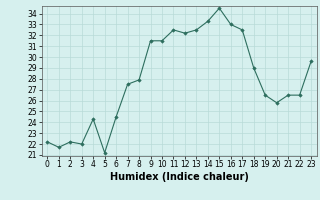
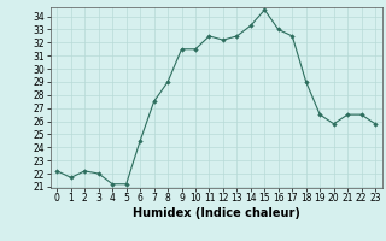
4: 24.3 -> 21.2
8: 27.9 -> 29.0
23: 29.6 -> 25.8
